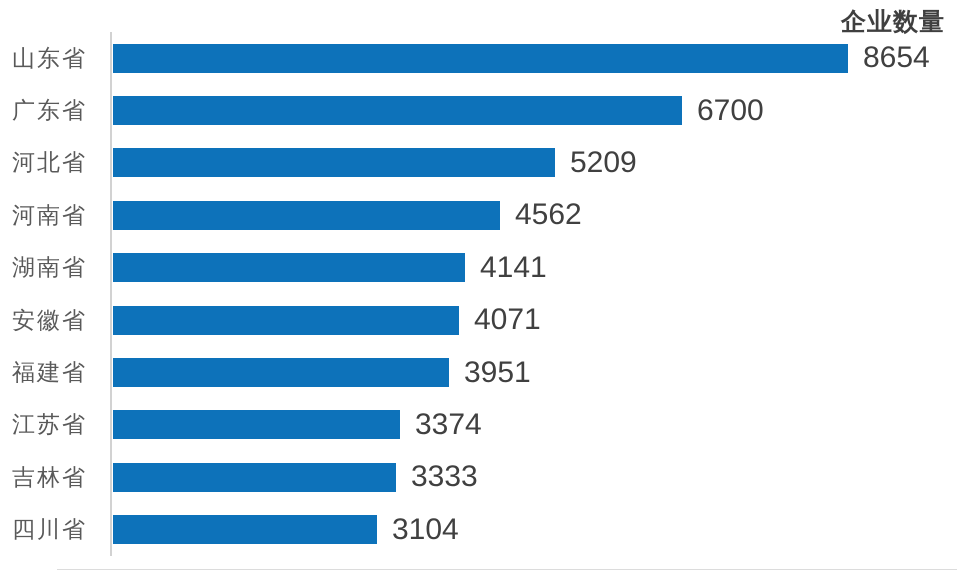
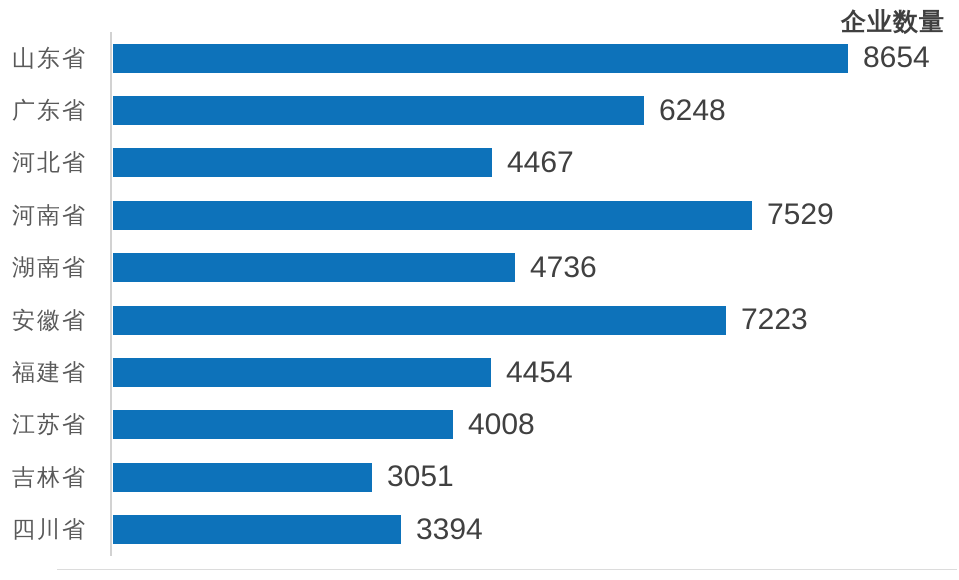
广东省: 6700 -> 6248
河北省: 5209 -> 4467
河南省: 4562 -> 7529
湖南省: 4141 -> 4736
安徽省: 4071 -> 7223
福建省: 3951 -> 4454
江苏省: 3374 -> 4008
吉林省: 3333 -> 3051
四川省: 3104 -> 3394
